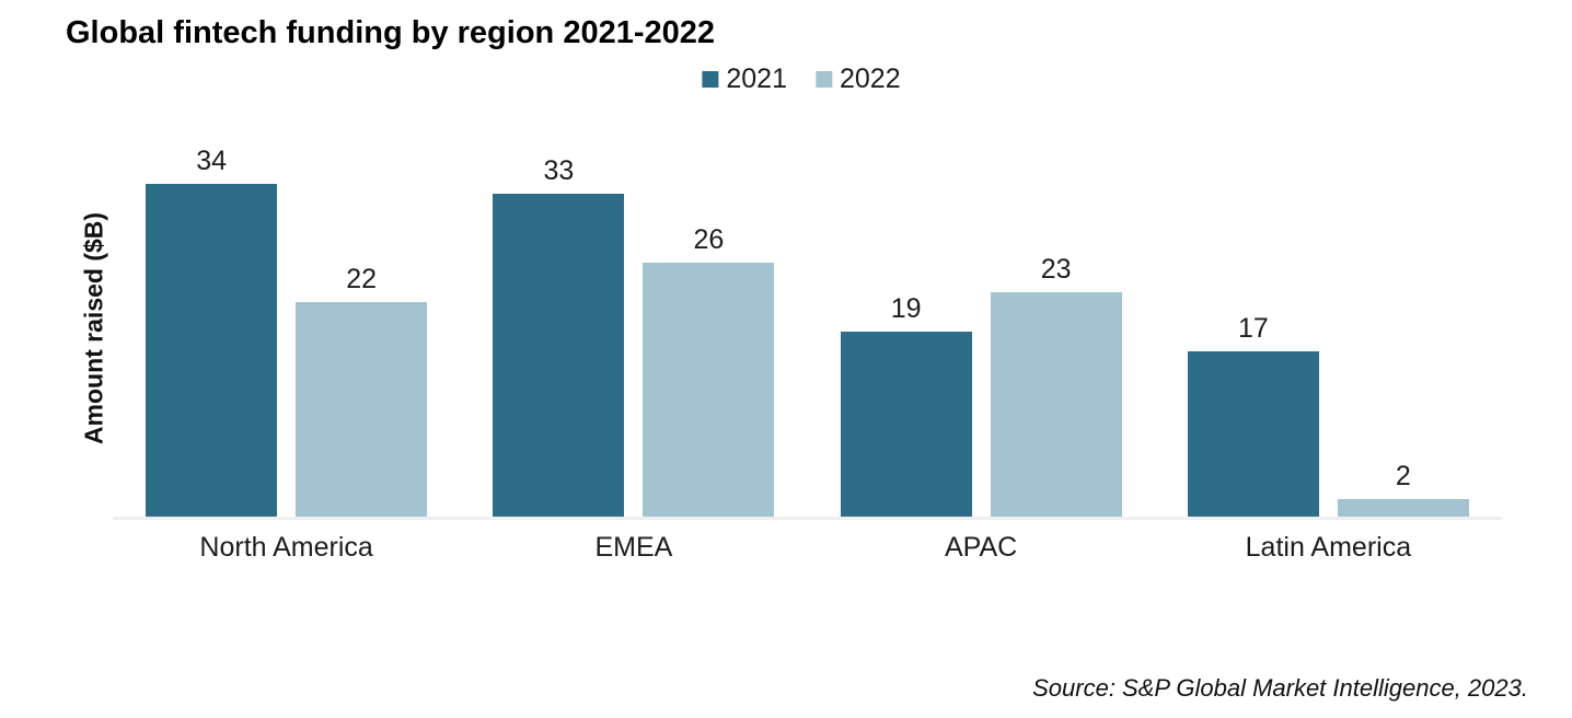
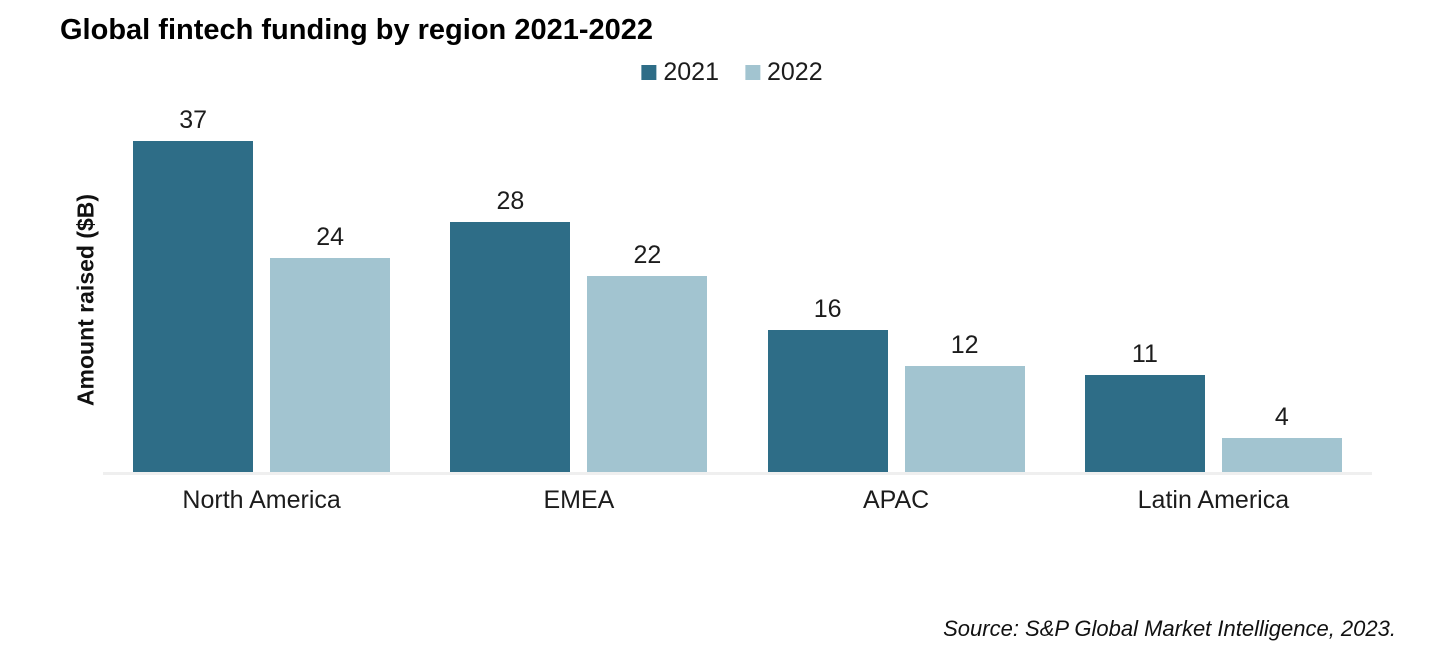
2021/North America: 34 -> 37
2022/North America: 22 -> 24
2021/EMEA: 33 -> 28
2022/EMEA: 26 -> 22
2021/APAC: 19 -> 16
2022/APAC: 23 -> 12
2021/Latin America: 17 -> 11
2022/Latin America: 2 -> 4
